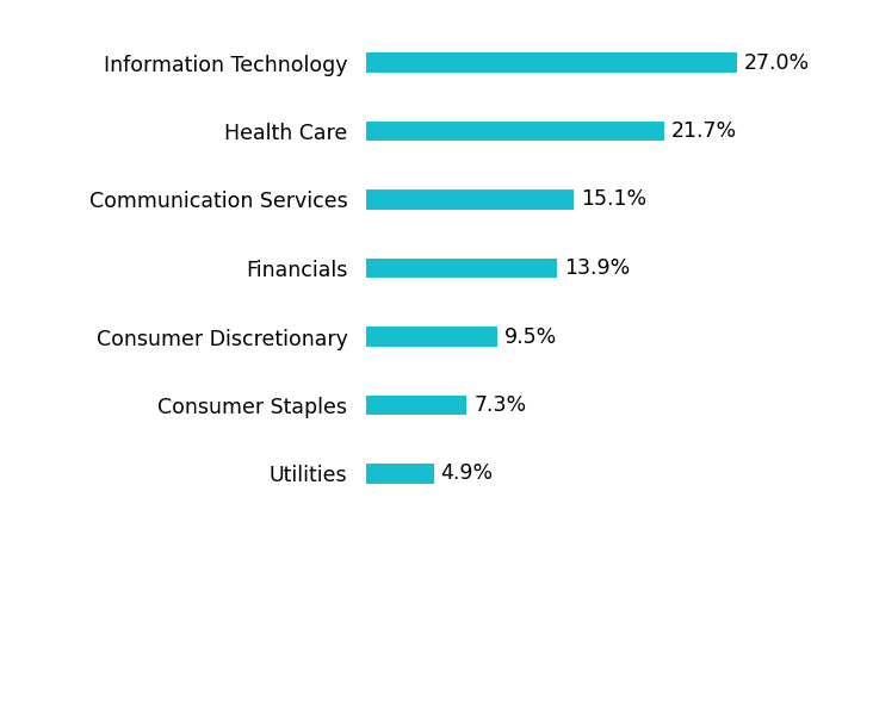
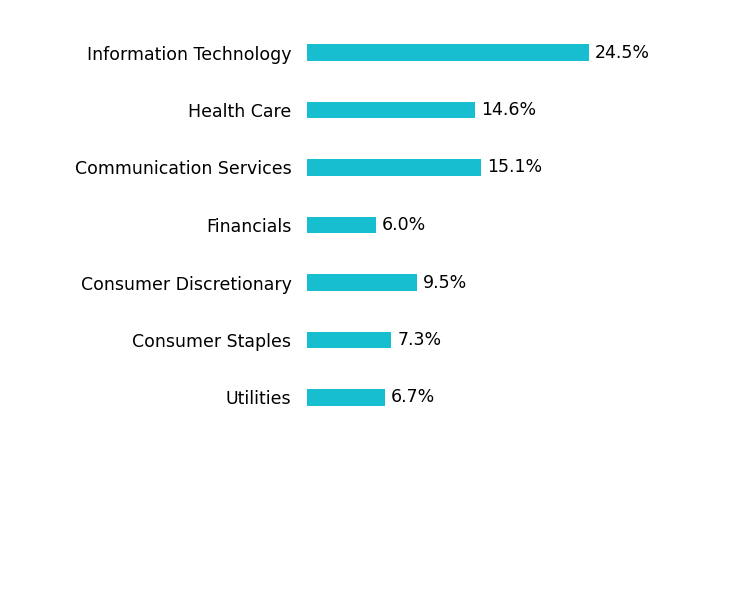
Information Technology: 27.0% -> 24.5%
Health Care: 21.7% -> 14.6%
Financials: 13.9% -> 6.0%
Utilities: 4.9% -> 6.7%
